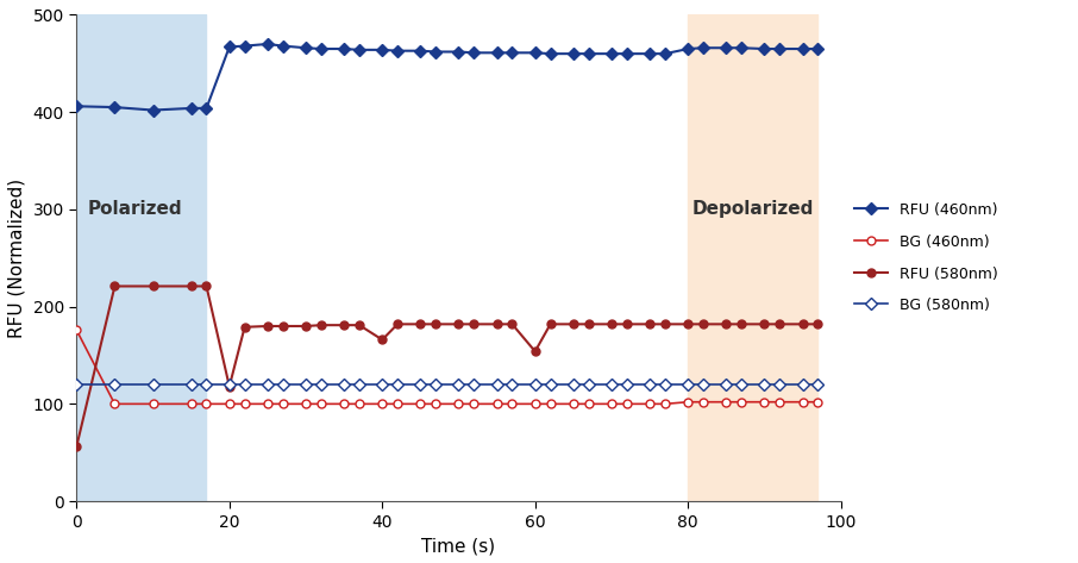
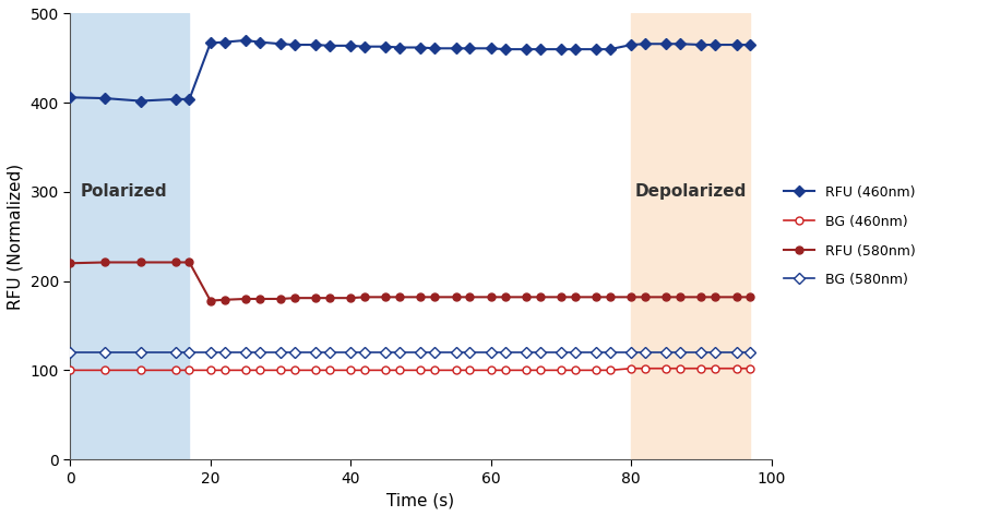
BG (460nm)/0: 176 -> 100
RFU (580nm)/0: 56 -> 220
RFU (580nm)/20: 118 -> 178
RFU (580nm)/40: 166 -> 181
RFU (580nm)/60: 154 -> 182
